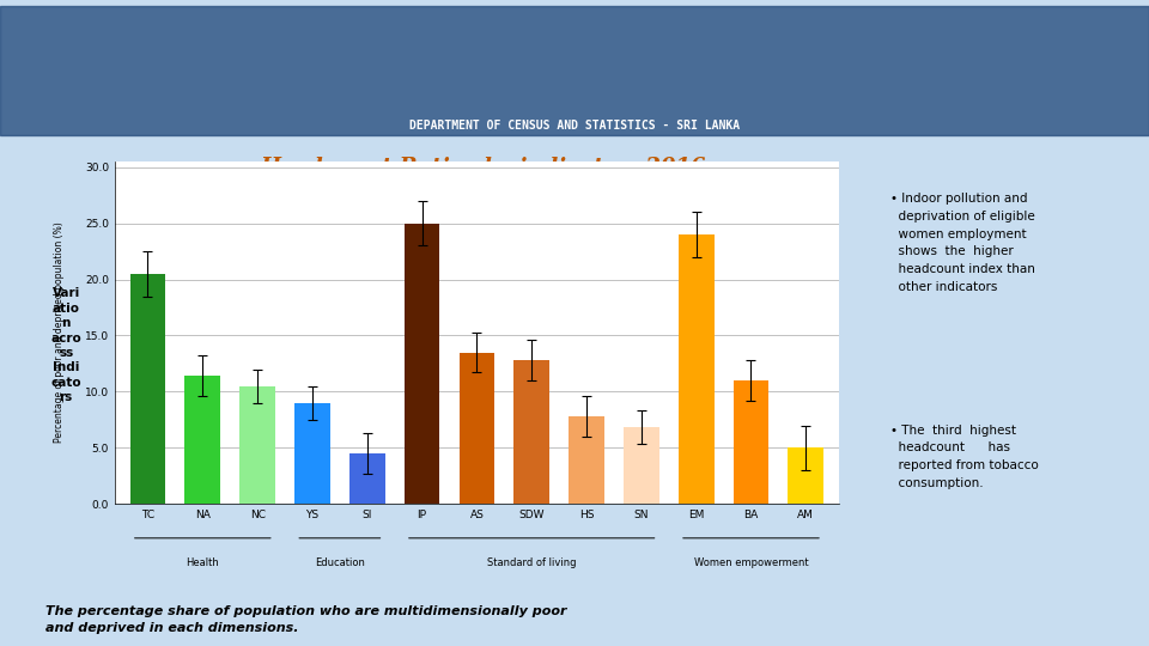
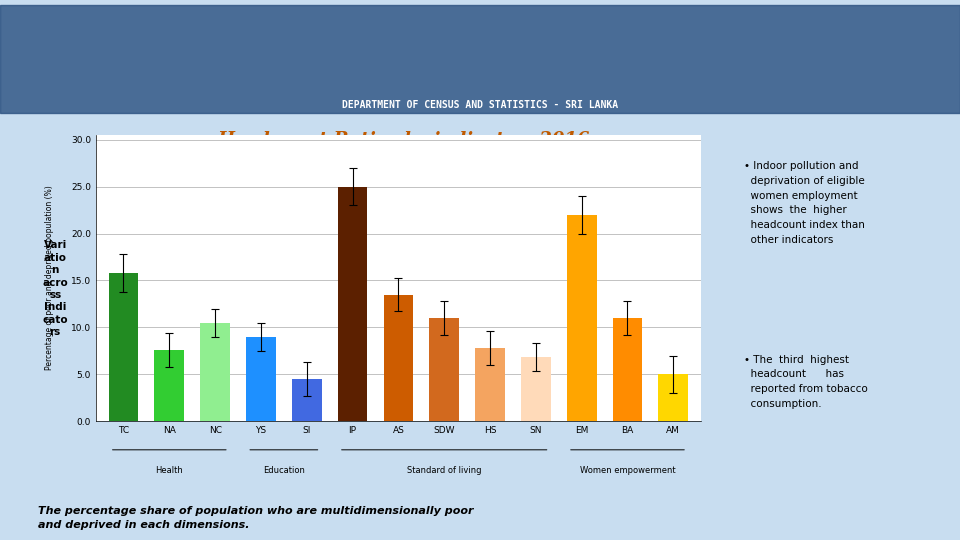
TC: 20.5 -> 15.8
NA: 11.4 -> 7.6
SDW: 12.8 -> 11.0
EM: 24.0 -> 22.0
